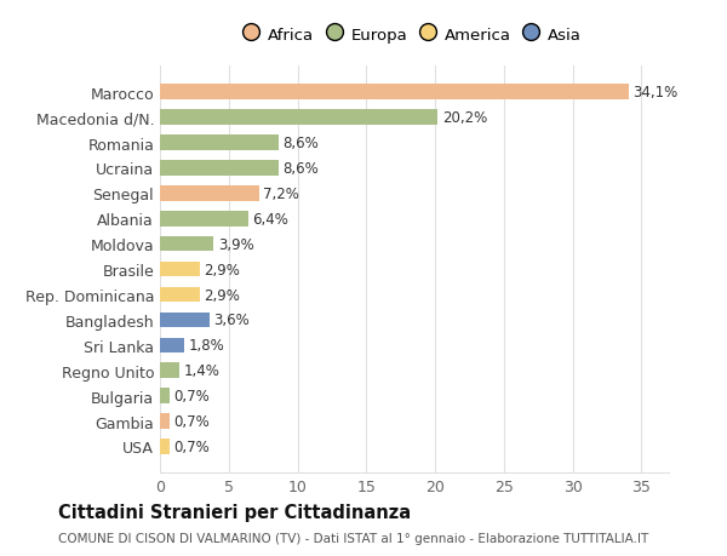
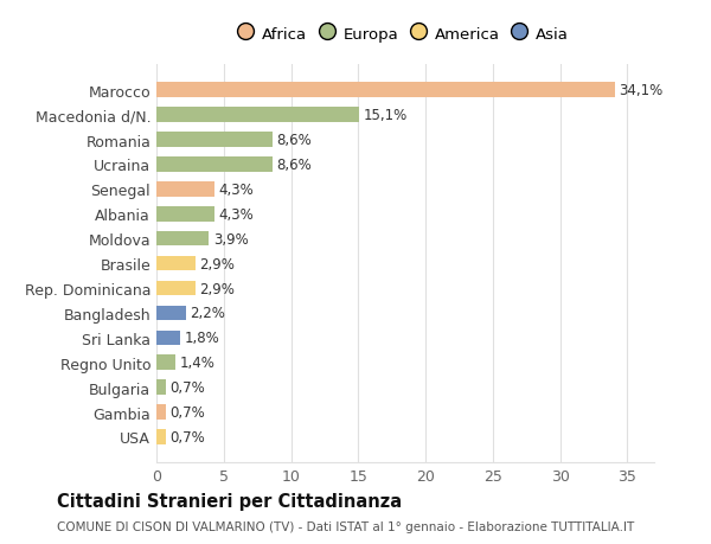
Macedonia d/N.: 20,2% -> 15,1%
Senegal: 7,2% -> 4,3%
Albania: 6,4% -> 4,3%
Bangladesh: 3,6% -> 2,2%
